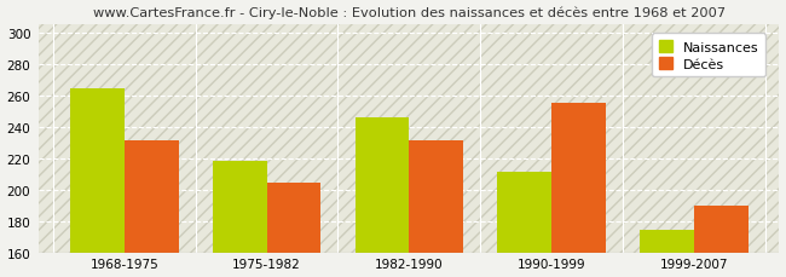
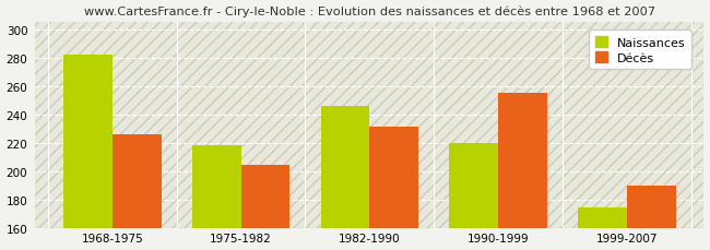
Naissances/1968-1975: 264 -> 282
Décès/1968-1975: 231 -> 226
Naissances/1990-1999: 211 -> 220
